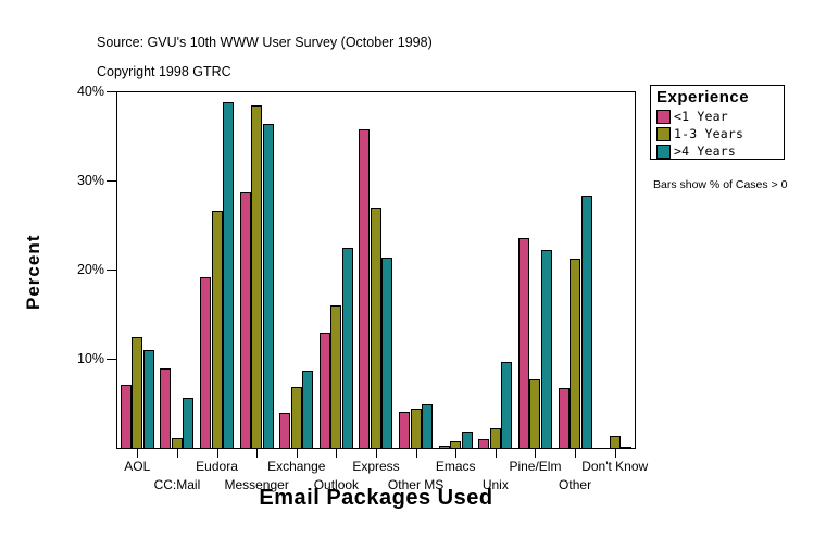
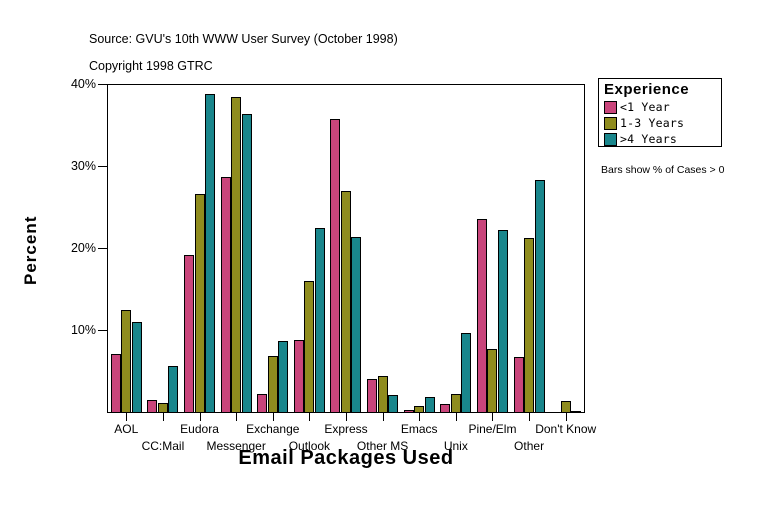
<1 Year/CC:Mail: 9% -> 2%
<1 Year/Exchange: 4% -> 2%
<1 Year/Outlook: 13% -> 9%
>4 Years/Other MS: 5% -> 2%
